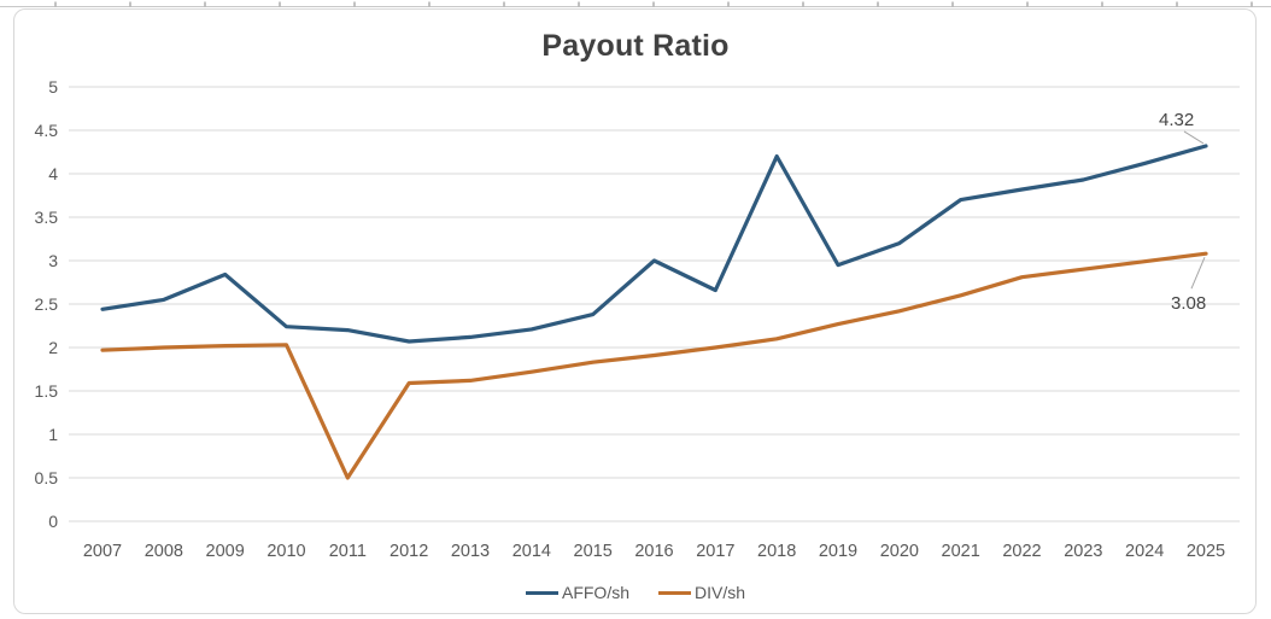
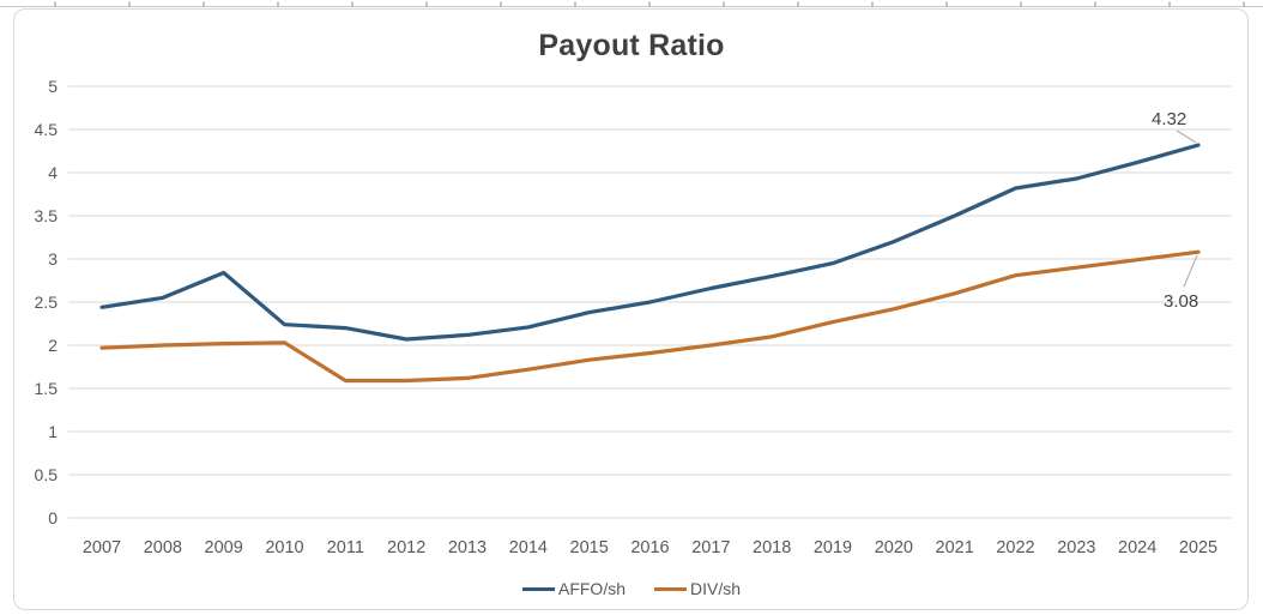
DIV/sh/2011: 0.5 -> 1.6
AFFO/sh/2016: 3.0 -> 2.5
AFFO/sh/2018: 4.2 -> 2.8
AFFO/sh/2021: 3.7 -> 3.5
